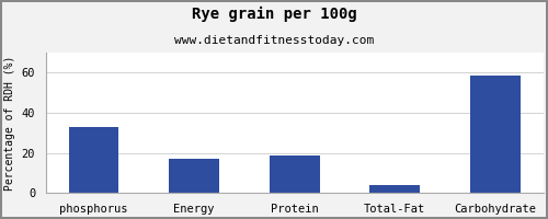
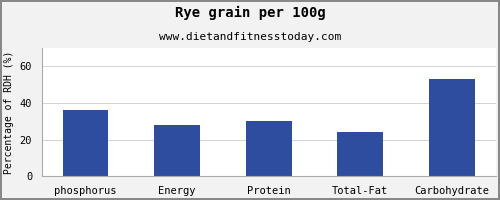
phosphorus: 33 -> 36
Energy: 17 -> 28
Protein: 18 -> 30
Total-Fat: 4 -> 24
Carbohydrate: 58 -> 53
